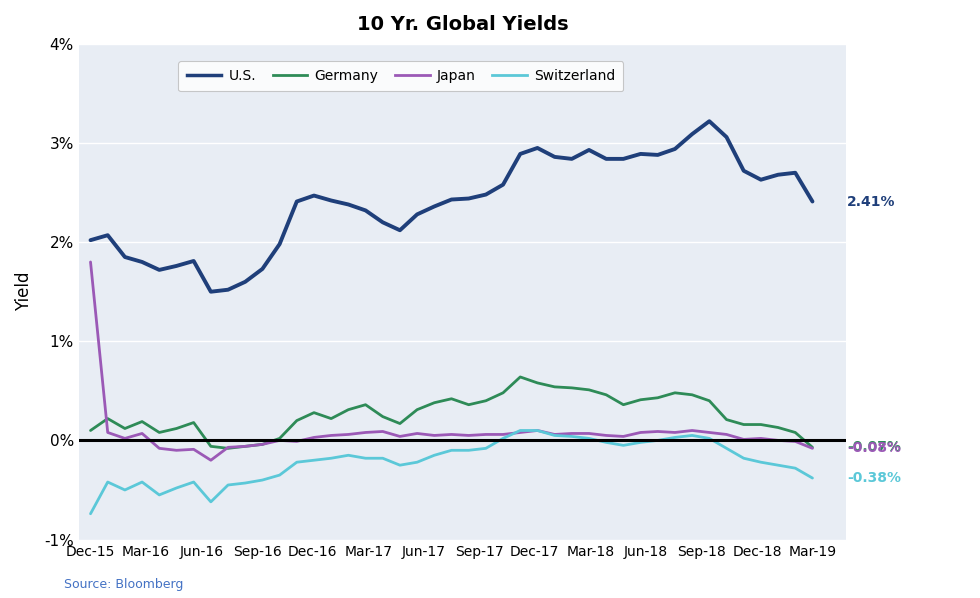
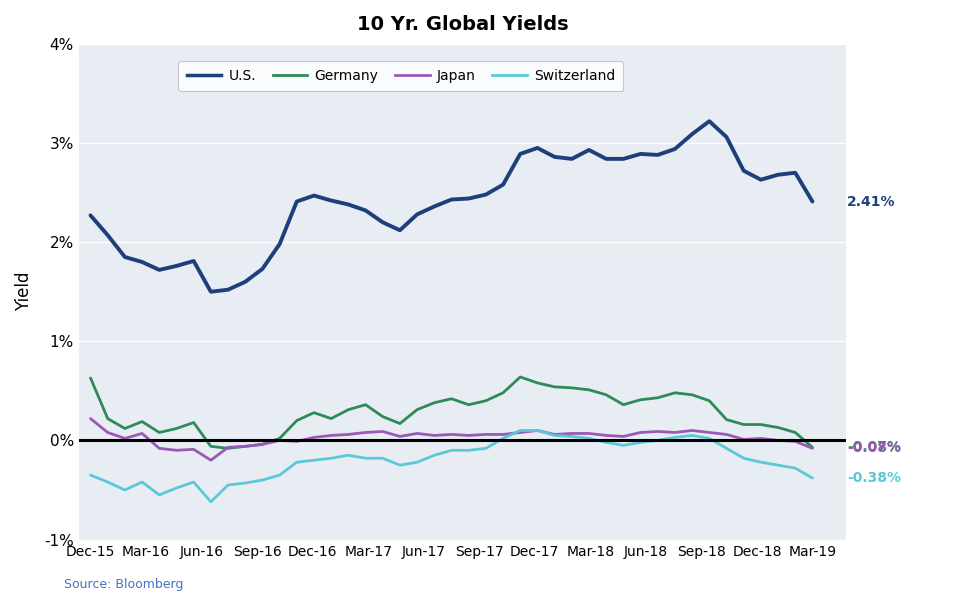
U.S./Dec-15: 2.02% -> 2.27%
Germany/Dec-15: 0.10% -> 0.63%
Japan/Dec-15: 1.80% -> 0.22%
Switzerland/Dec-15: -0.74% -> -0.35%
